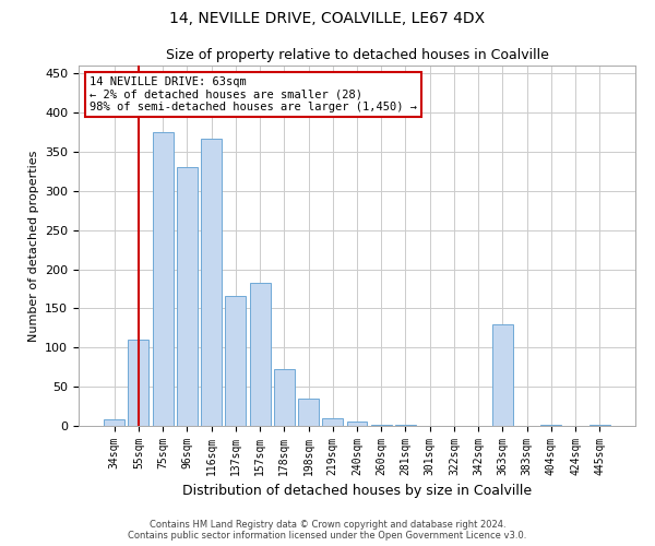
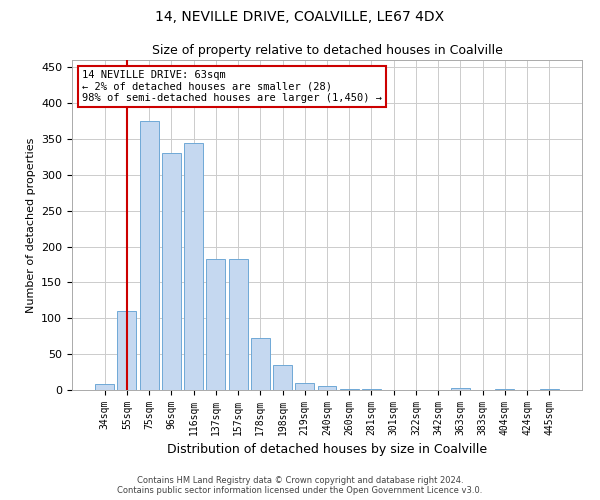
116sqm: 366 -> 345
137sqm: 166 -> 183
363sqm: 130 -> 3
